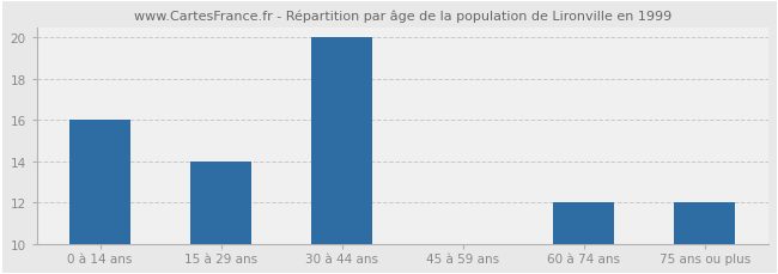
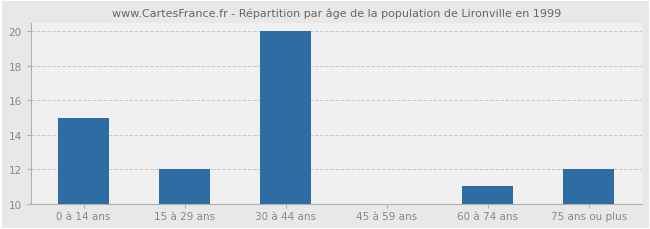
0 à 14 ans: 16.0 -> 15.0
15 à 29 ans: 14.0 -> 12.0
60 à 74 ans: 12.0 -> 11.0
